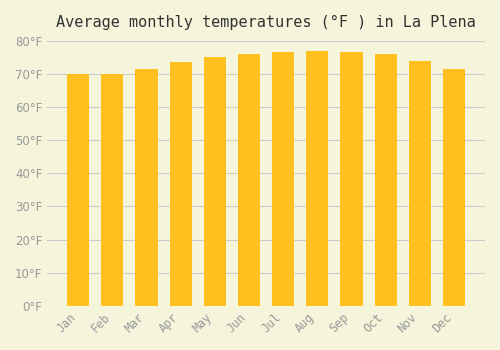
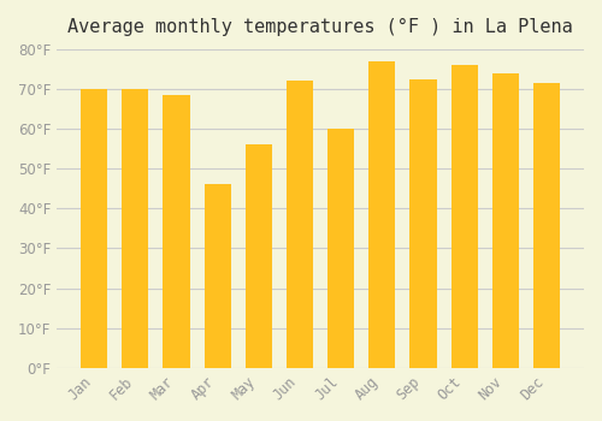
Mar: 71.5°F -> 68.5°F
Apr: 73.5°F -> 46.0°F
May: 75.0°F -> 56.0°F
Jun: 76.0°F -> 72.0°F
Jul: 76.5°F -> 60.0°F
Sep: 76.5°F -> 72.5°F
